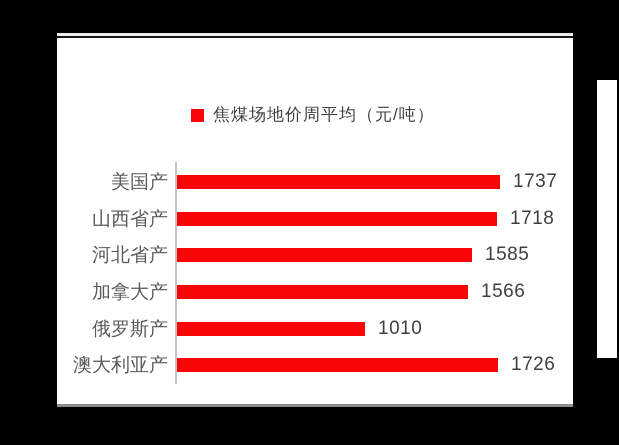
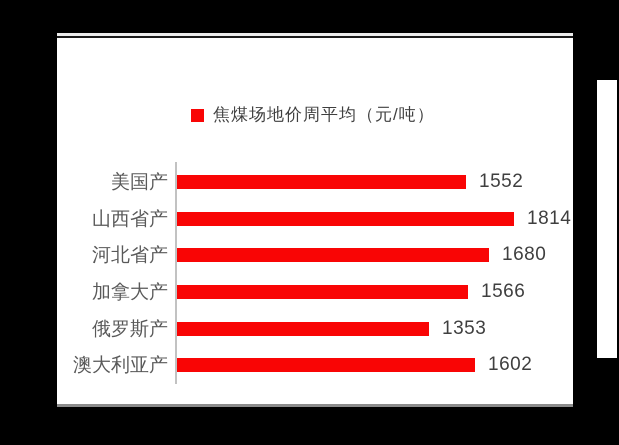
美国产: 1737 -> 1552
山西省产: 1718 -> 1814
河北省产: 1585 -> 1680
俄罗斯产: 1010 -> 1353
澳大利亚产: 1726 -> 1602
